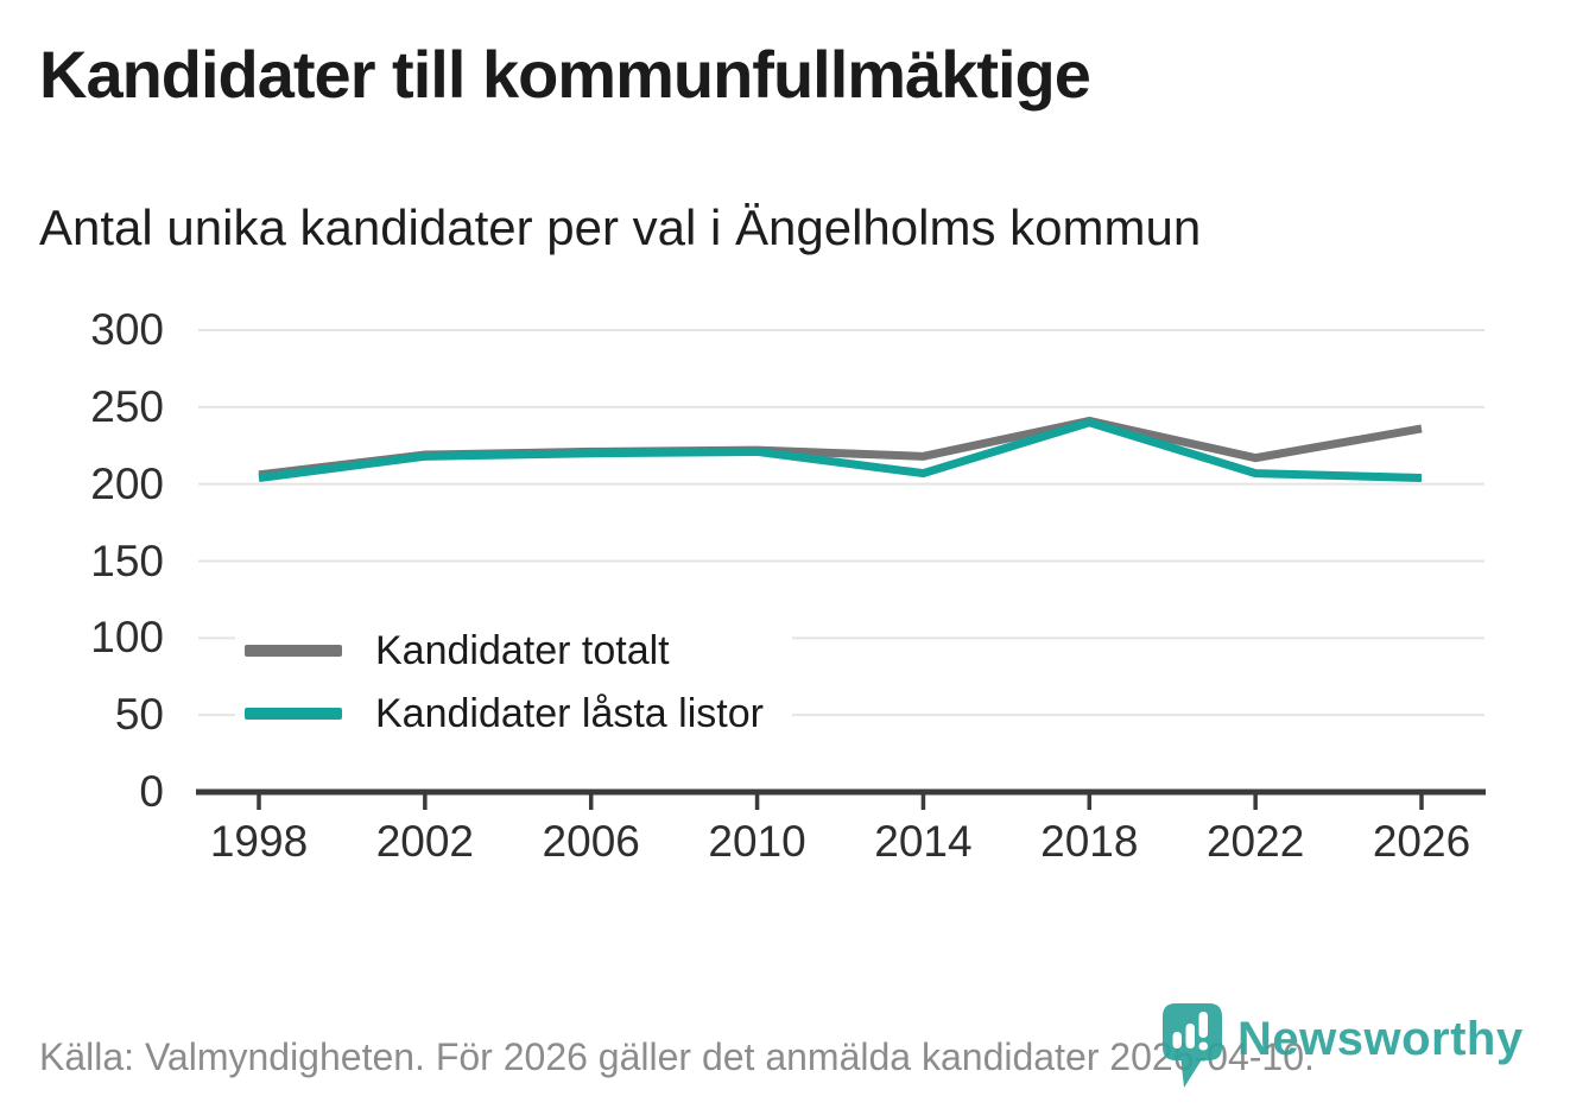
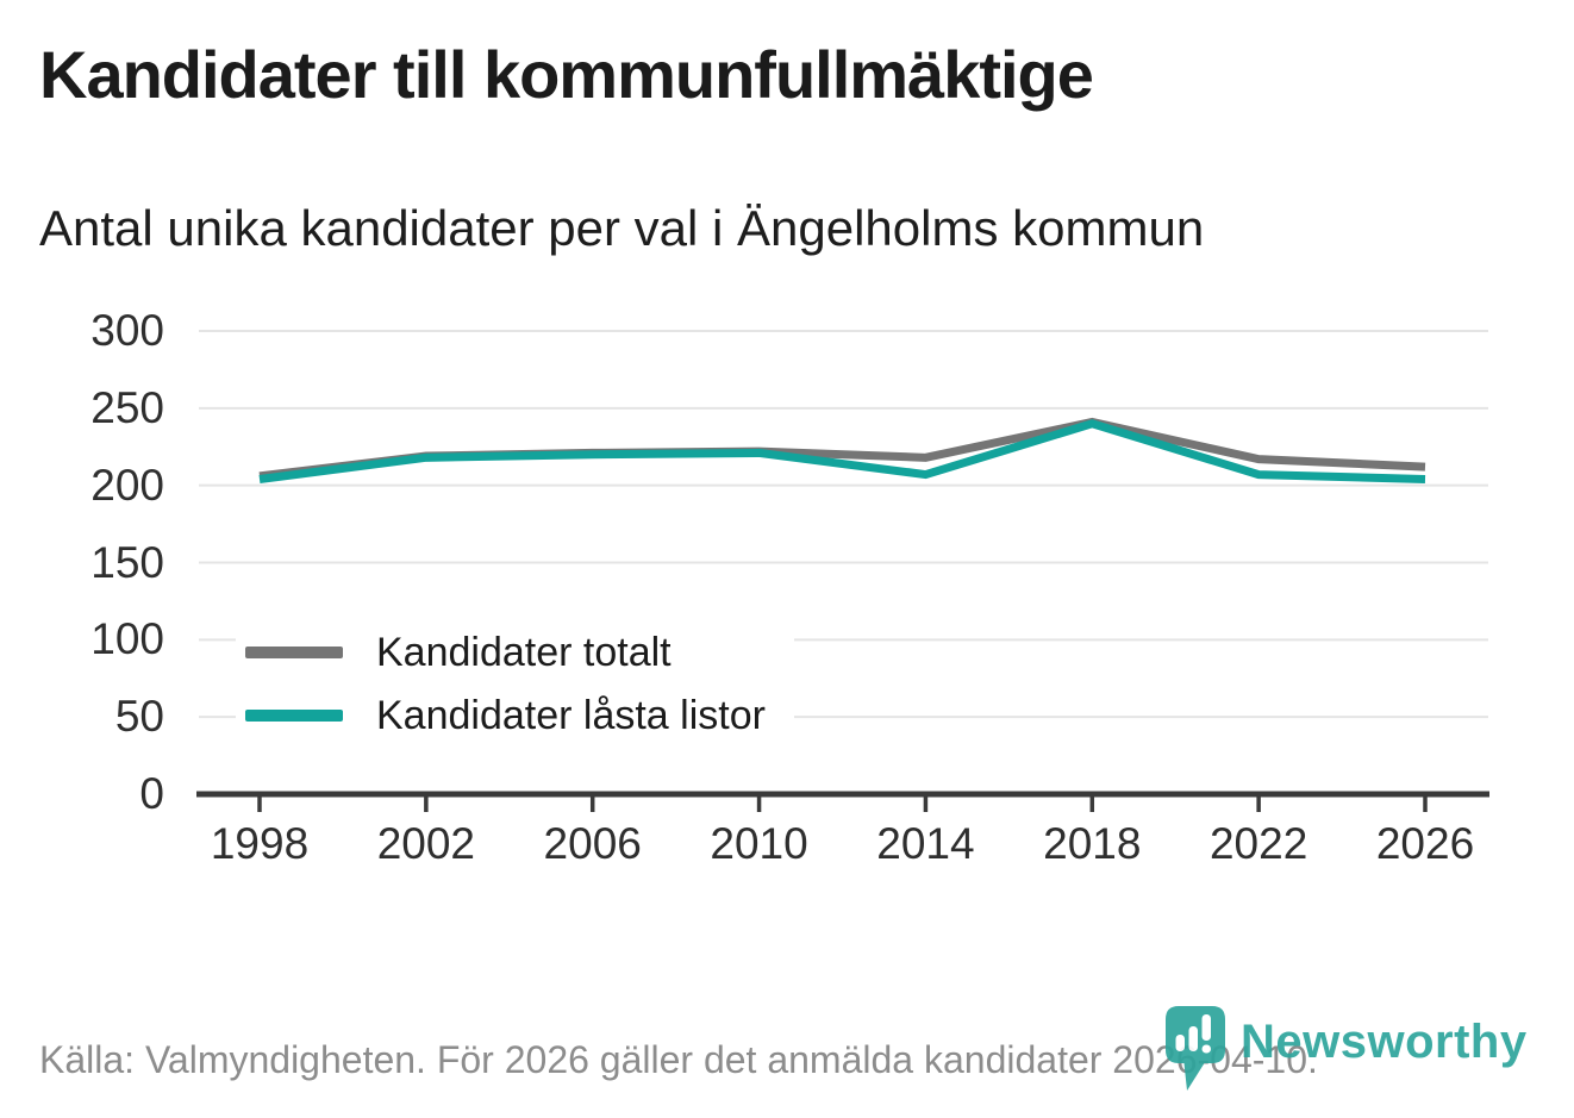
Kandidater totalt/2026: 236 -> 212
